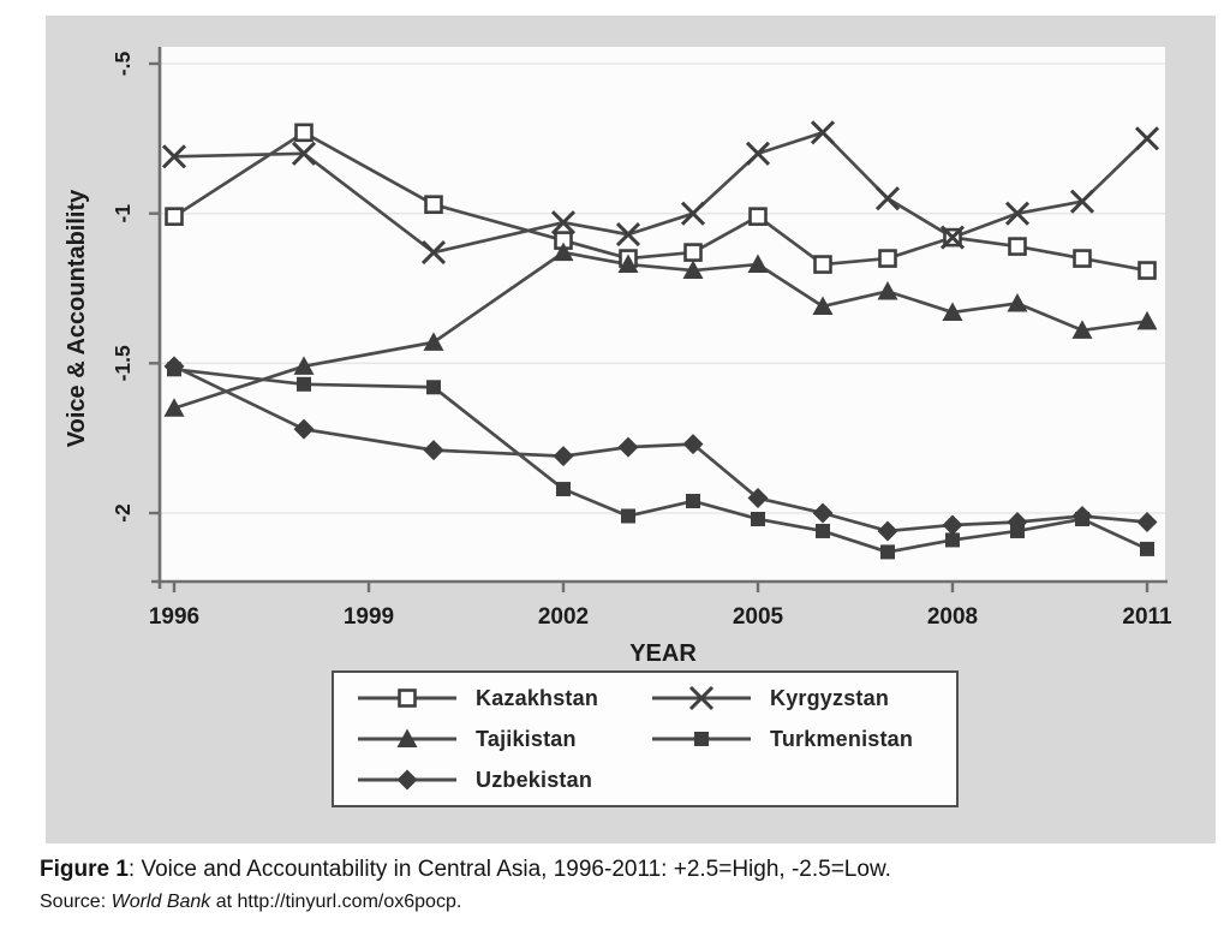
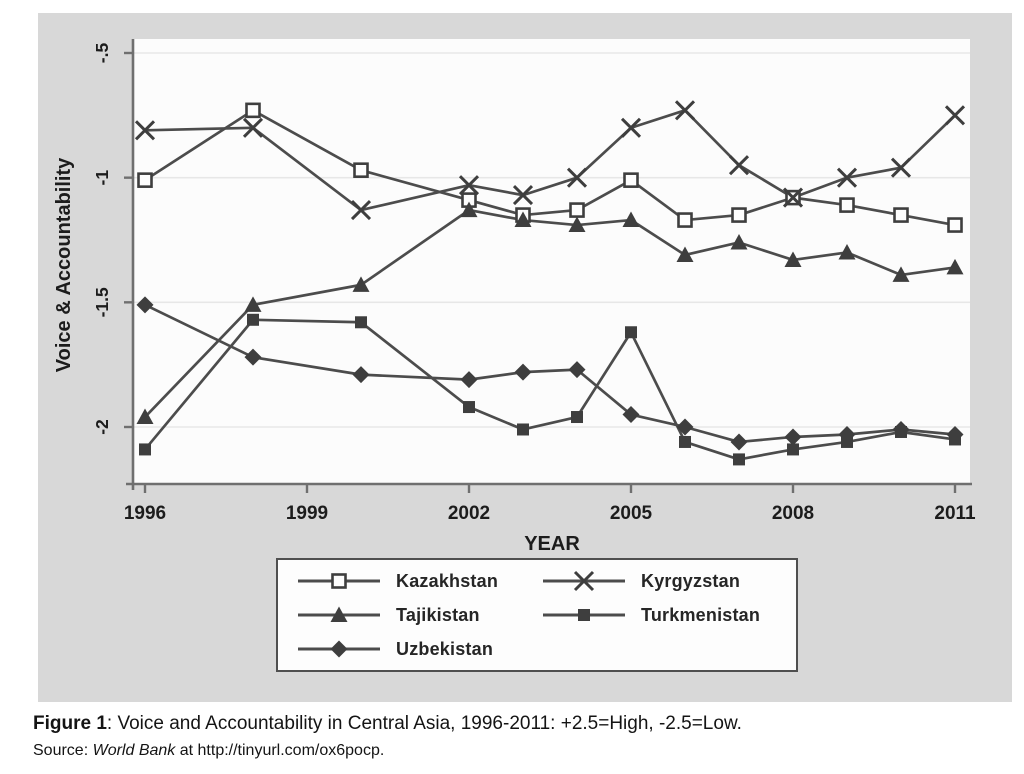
Tajikistan/1996: -1.65 -> -1.96
Turkmenistan/1996: -1.52 -> -2.09
Turkmenistan/2005: -2.02 -> -1.62
Turkmenistan/2011: -2.12 -> -2.05
